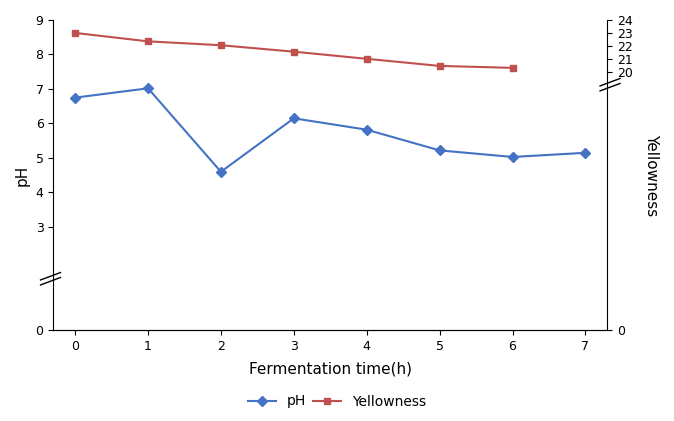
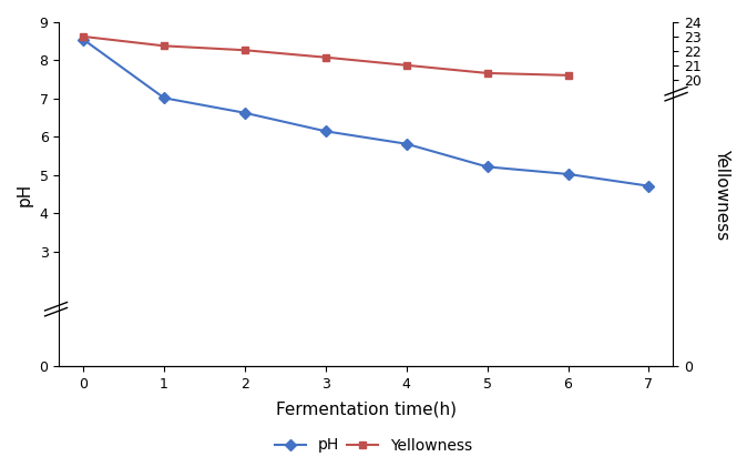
pH/0: 6.75 -> 8.55
pH/2: 4.60 -> 6.63
pH/7: 5.15 -> 4.72
